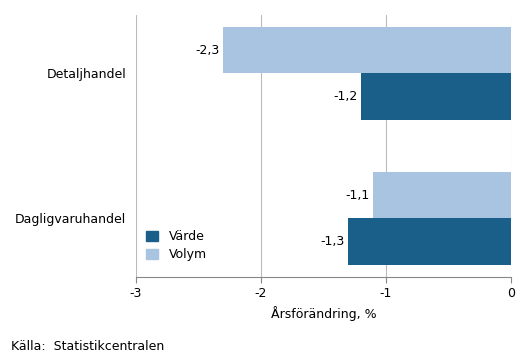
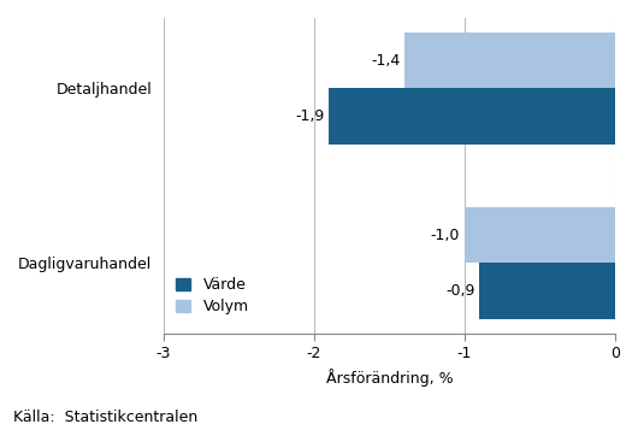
Volym/Detaljhandel: -2,3 -> -1,4
Värde/Detaljhandel: -1,2 -> -1,9
Volym/Dagligvaruhandel: -1,1 -> -1,0
Värde/Dagligvaruhandel: -1,3 -> -0,9
